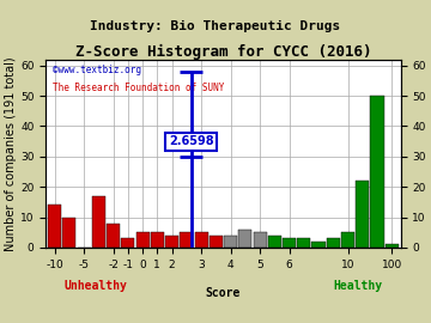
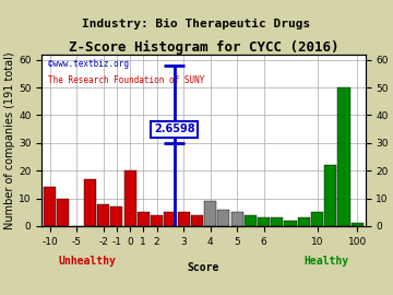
-1: 3 -> 7
0: 5 -> 20
4: 4 -> 9
